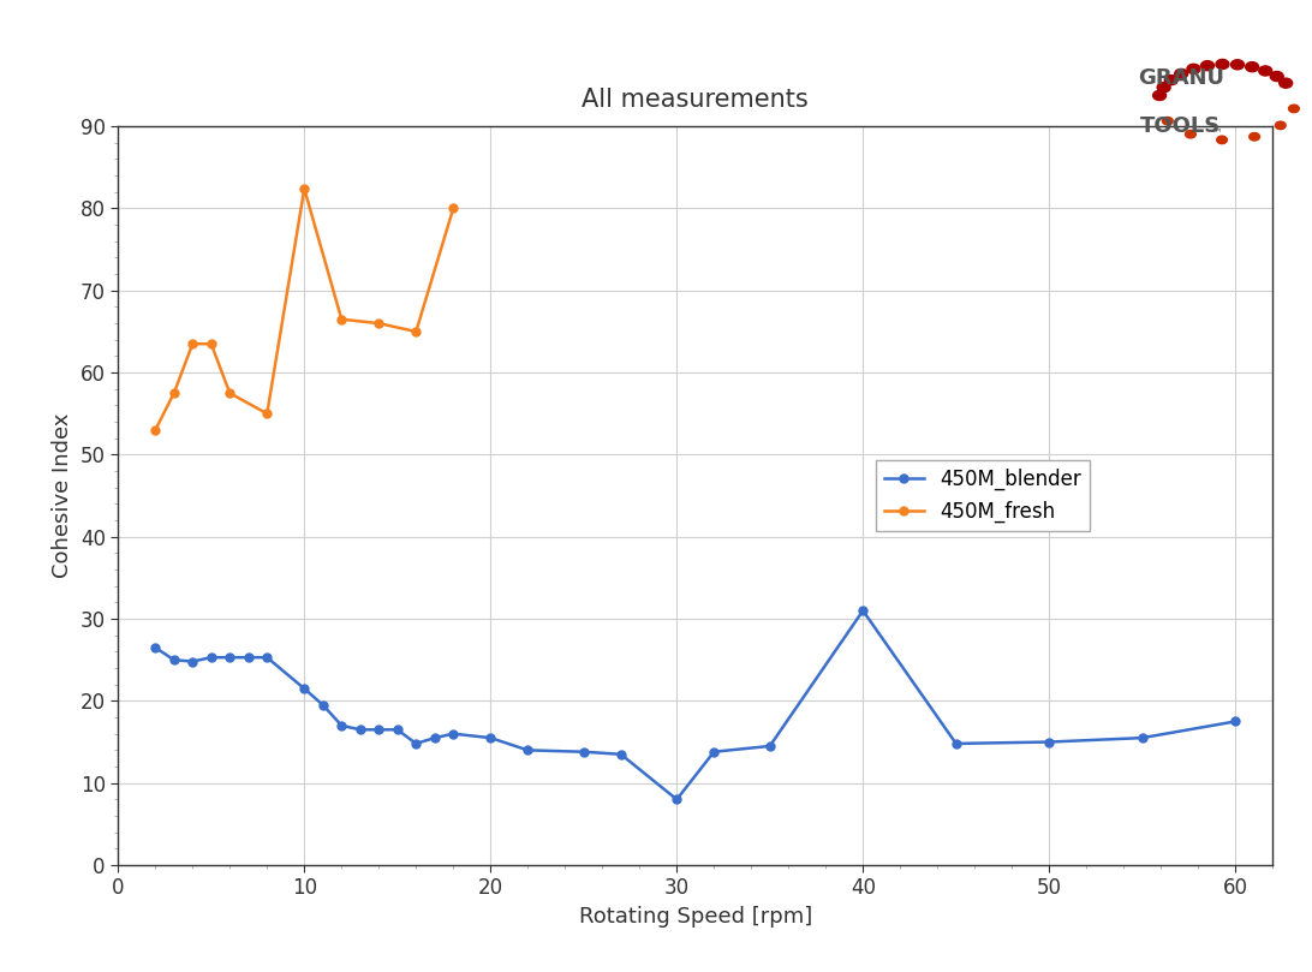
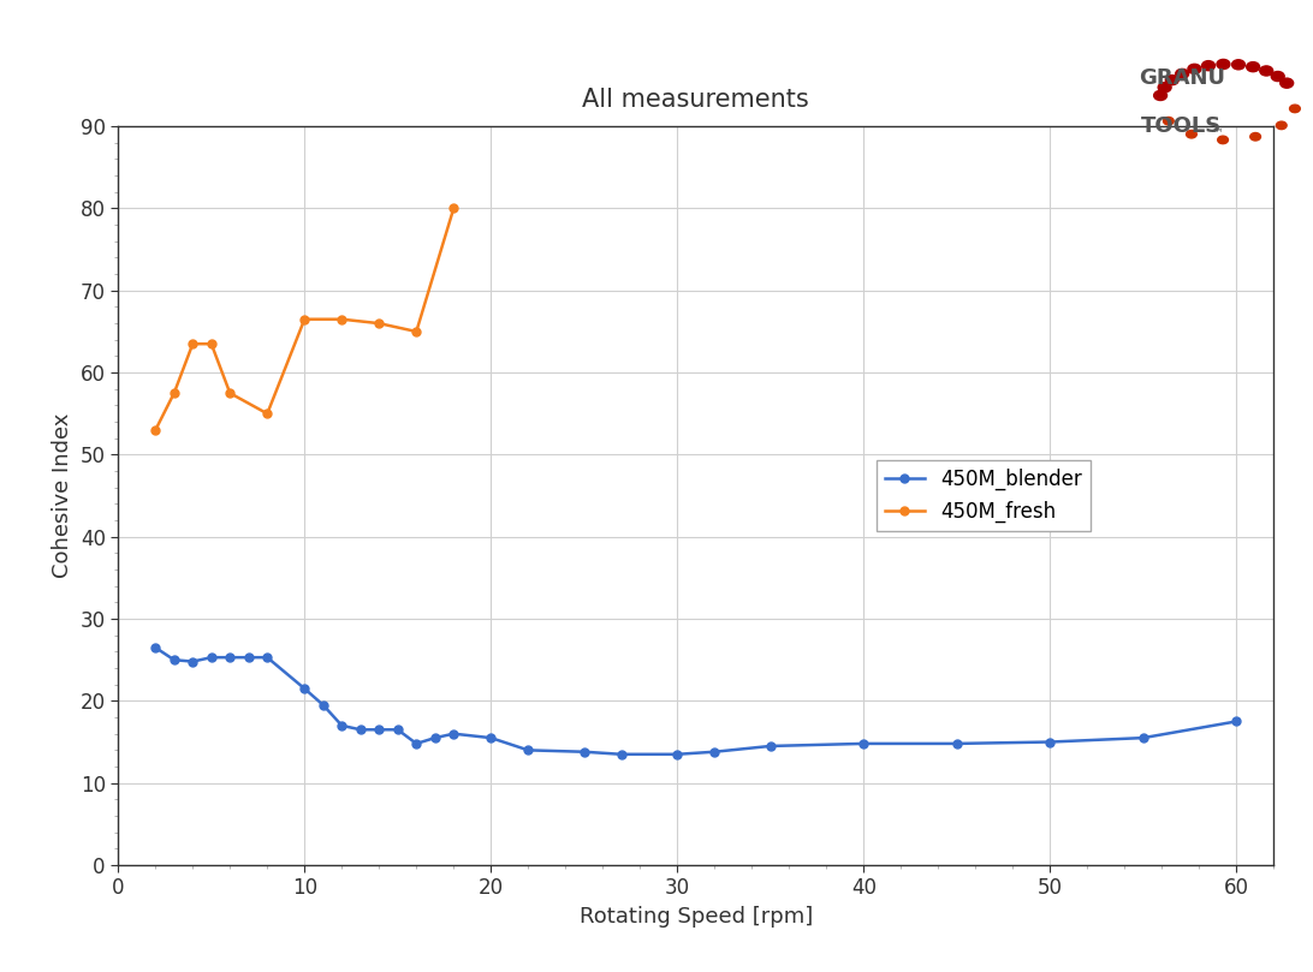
450M_fresh/10: 82.4 -> 66.5
450M_blender/30: 8.0 -> 13.5
450M_blender/40: 31.0 -> 14.8
